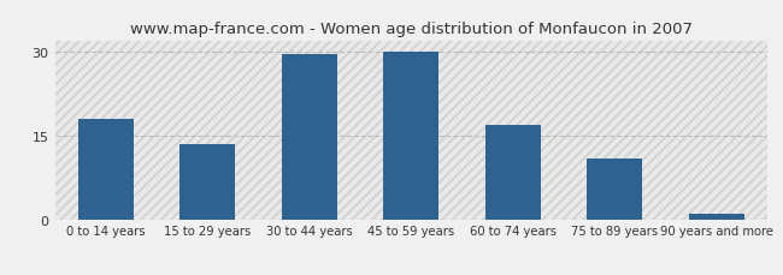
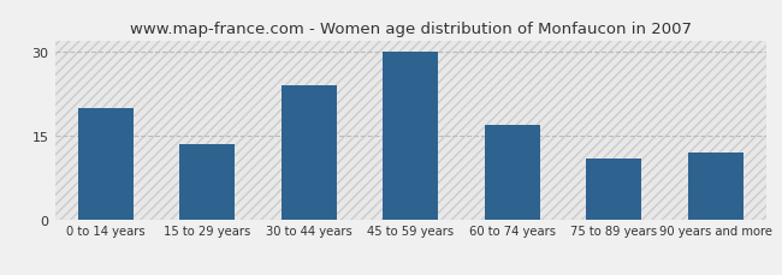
0 to 14 years: 18.0 -> 20.0
30 to 44 years: 29.5 -> 24.0
90 years and more: 1.0 -> 12.0
